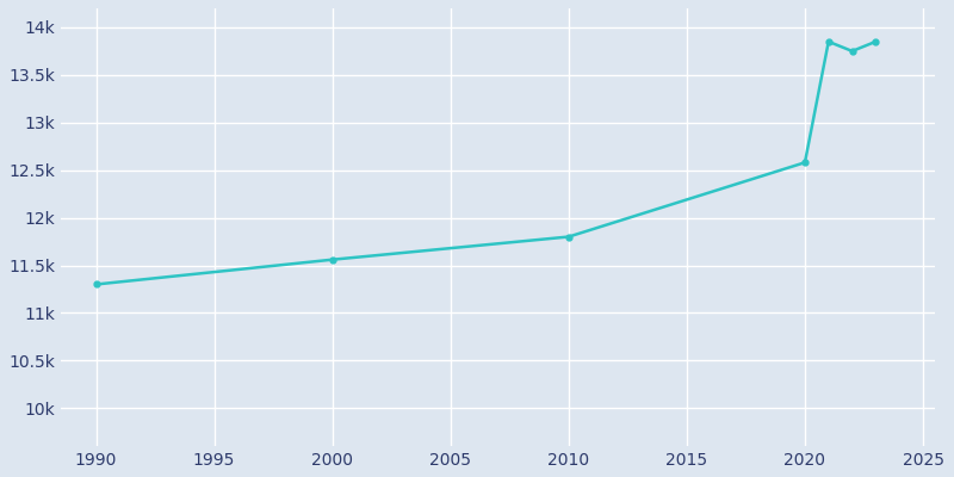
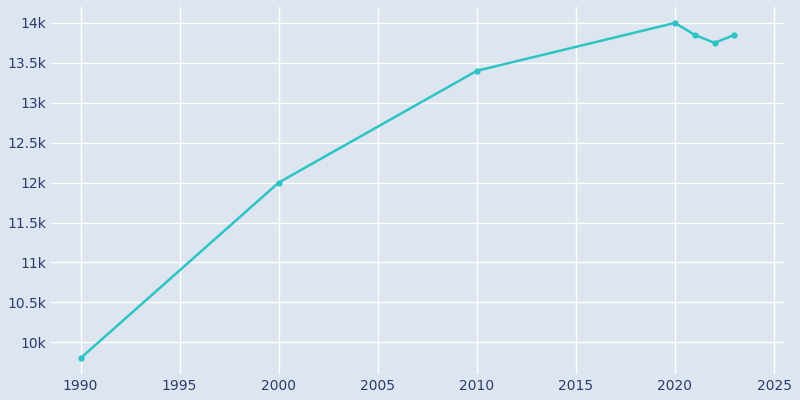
1990: 11.30k -> 9.80k
2000: 11.56k -> 12.00k
2010: 11.80k -> 13.40k
2020: 12.58k -> 14.00k
